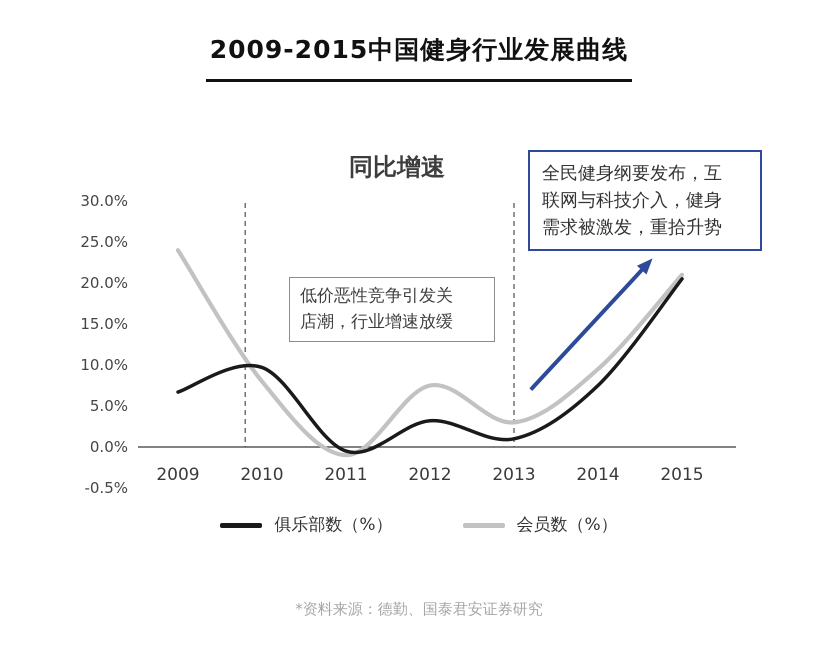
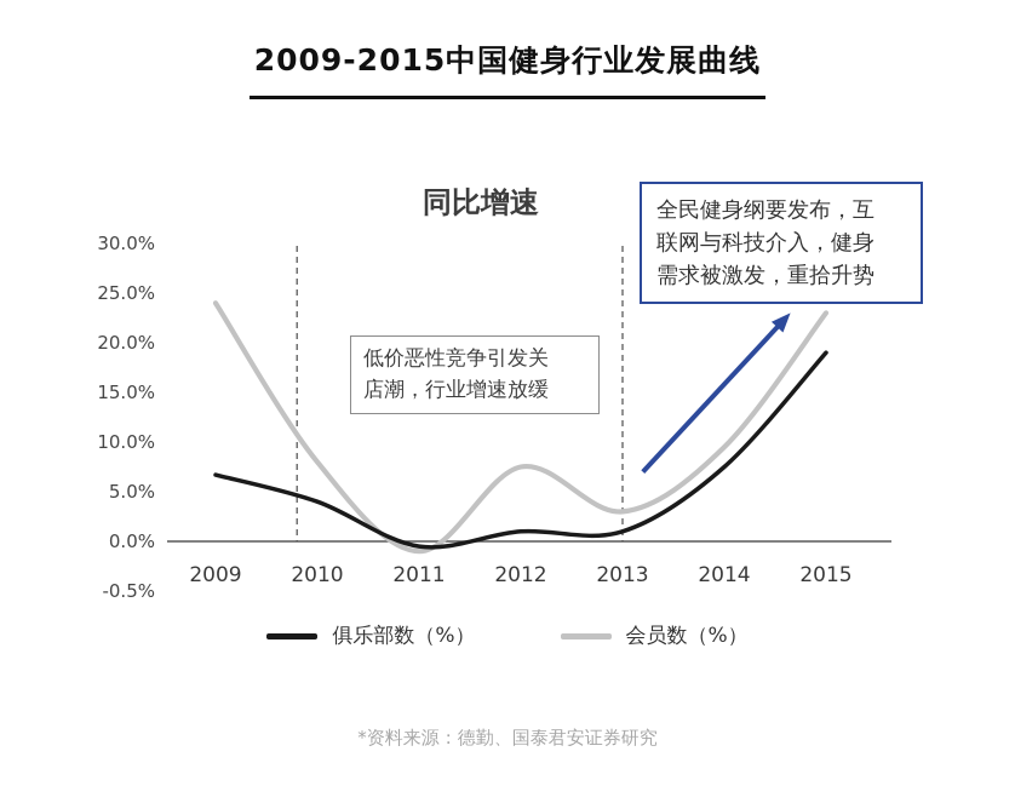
俱乐部数（%）/2010: 10% -> 4%
俱乐部数（%）/2012: 3% -> 1%
俱乐部数（%）/2015: 20% -> 19%
会员数（%）/2015: 21% -> 23%
